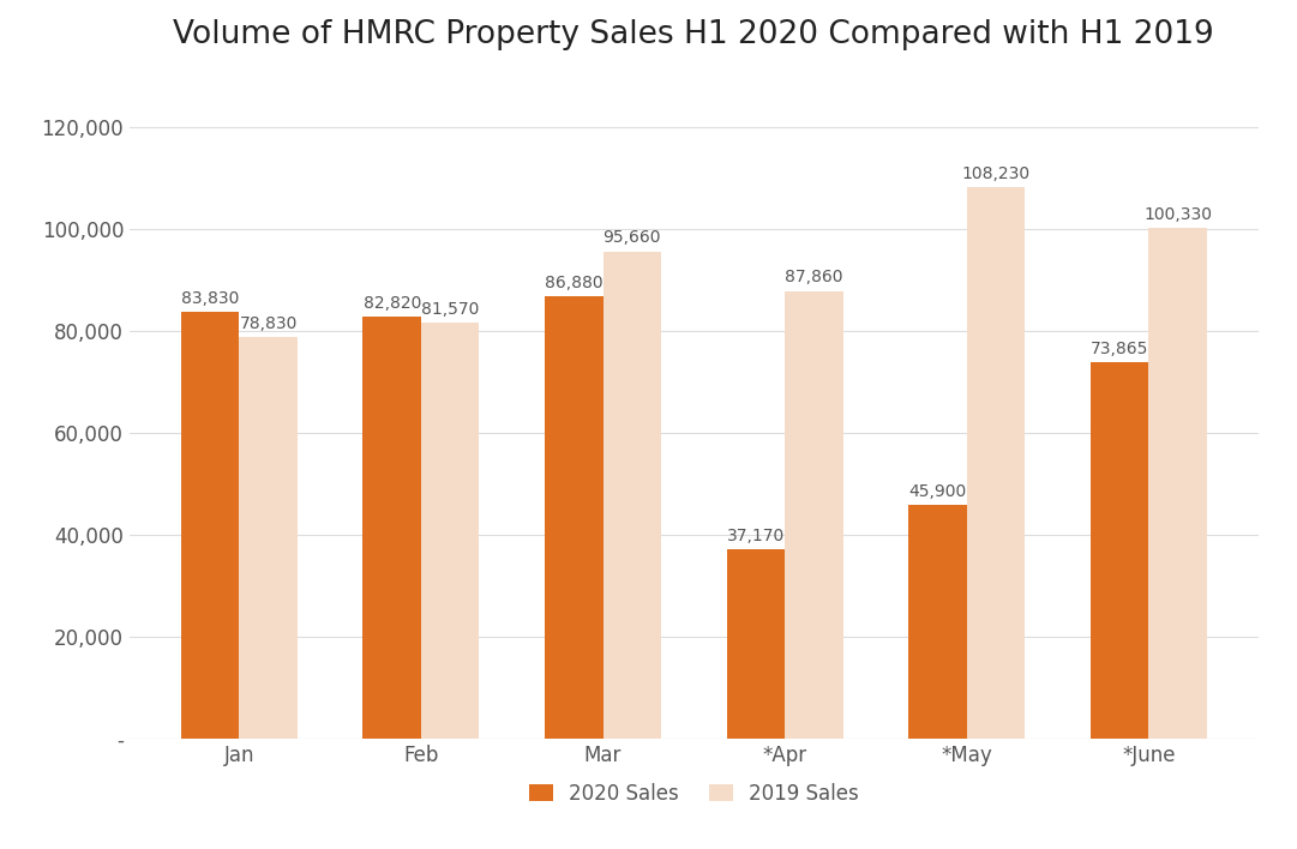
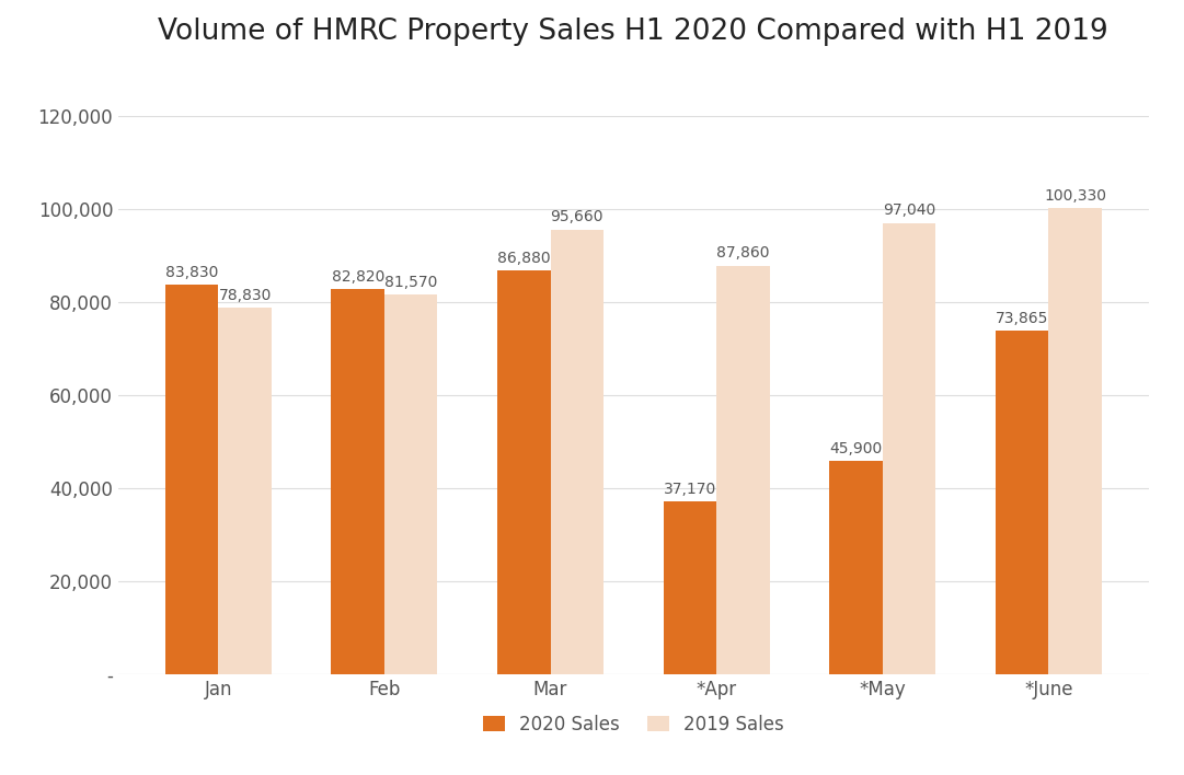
2019 Sales/*May: 108,230 -> 97,040
